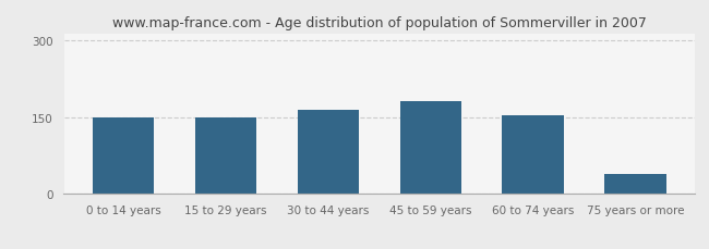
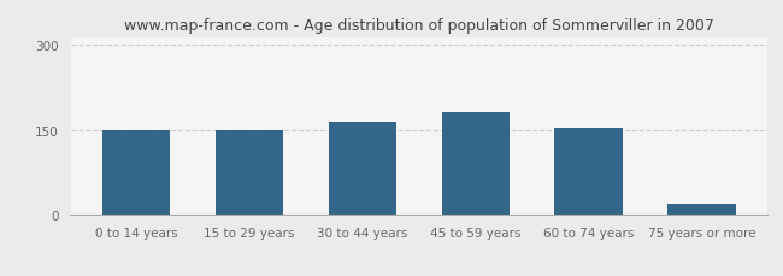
75 years or more: 40 -> 20
